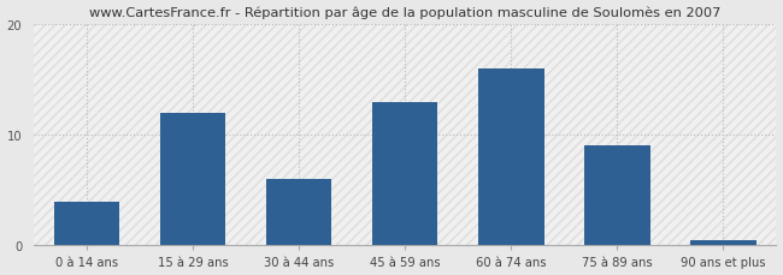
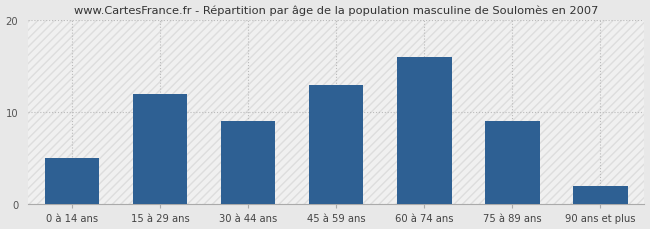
0 à 14 ans: 4.0 -> 5.0
30 à 44 ans: 6.0 -> 9.0
90 ans et plus: 0.5 -> 2.0
